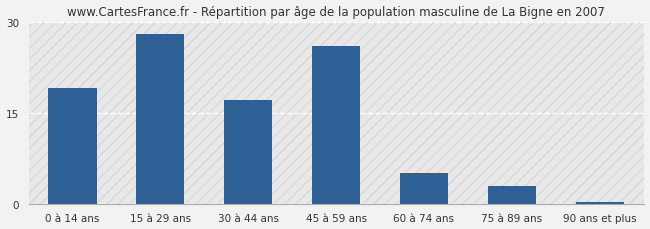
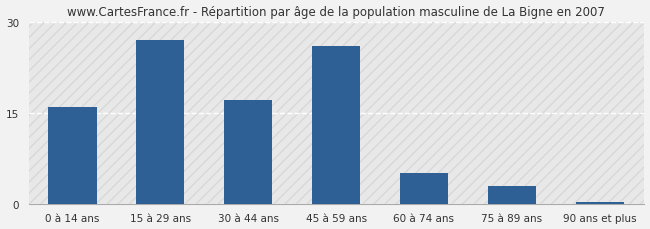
0 à 14 ans: 19.0 -> 16.0
15 à 29 ans: 28.0 -> 27.0
